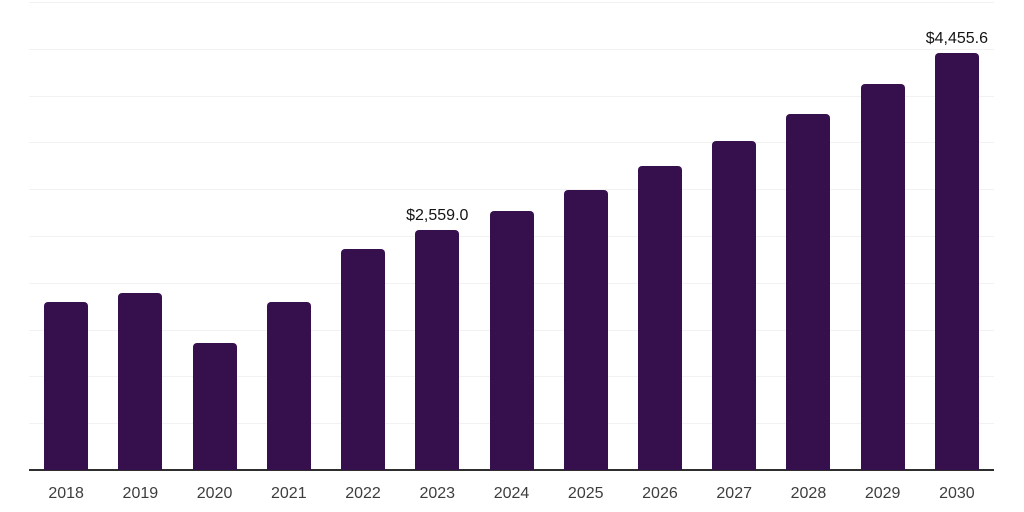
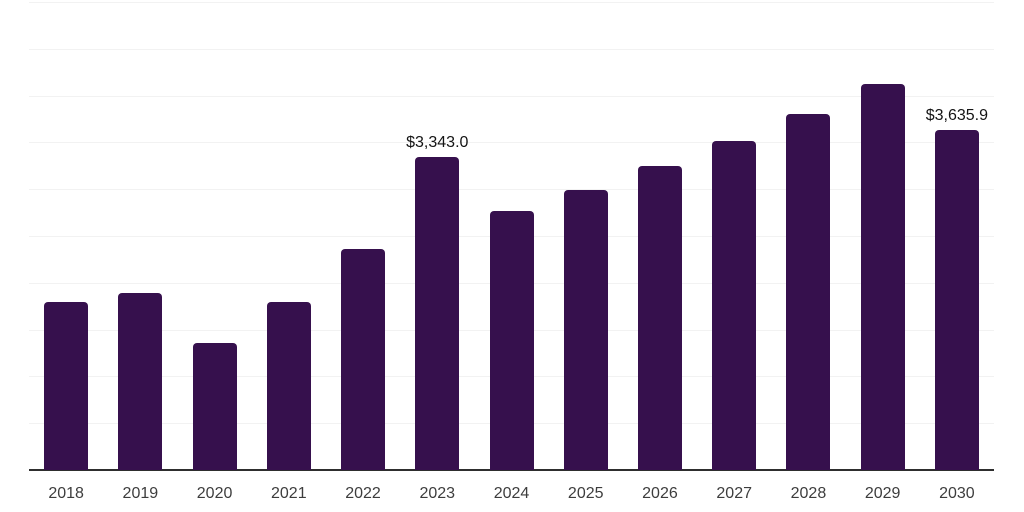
2023: $2,559.0 -> $3,343.0
2030: $4,455.6 -> $3,635.9
